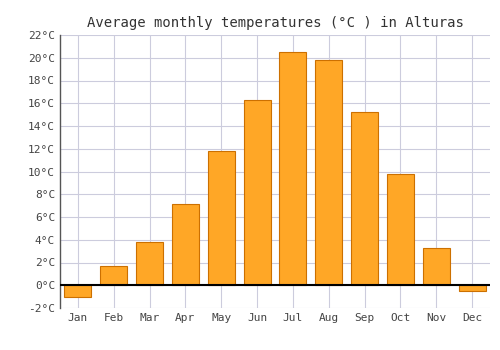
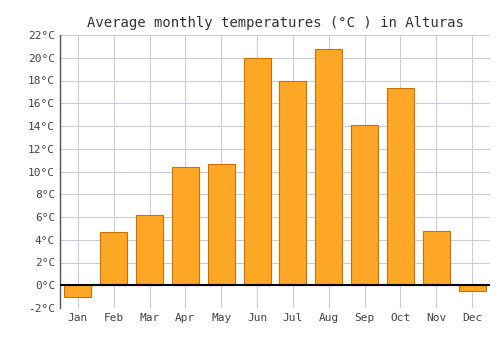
Feb: 1.7°C -> 4.7°C
Mar: 3.8°C -> 6.2°C
Apr: 7.1°C -> 10.4°C
May: 11.8°C -> 10.7°C
Jun: 16.3°C -> 20.0°C
Jul: 20.5°C -> 18.0°C
Aug: 19.8°C -> 20.8°C
Sep: 15.2°C -> 14.1°C
Oct: 9.8°C -> 17.3°C
Nov: 3.3°C -> 4.8°C
